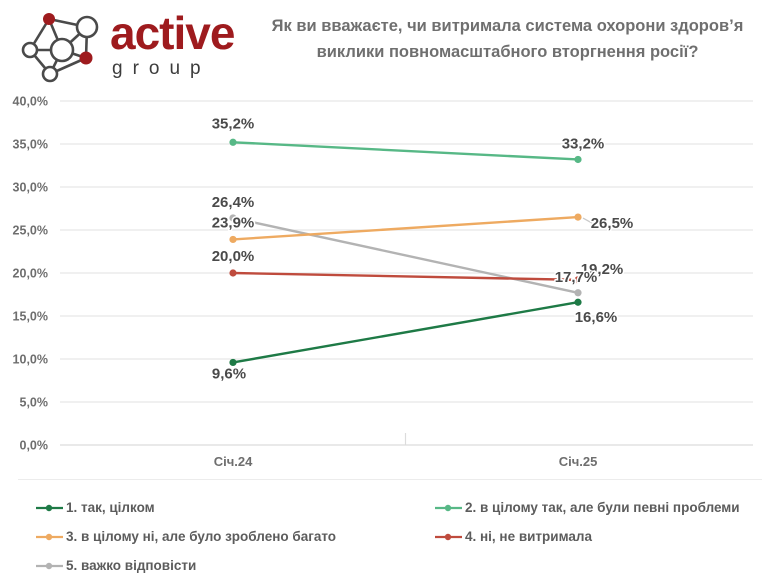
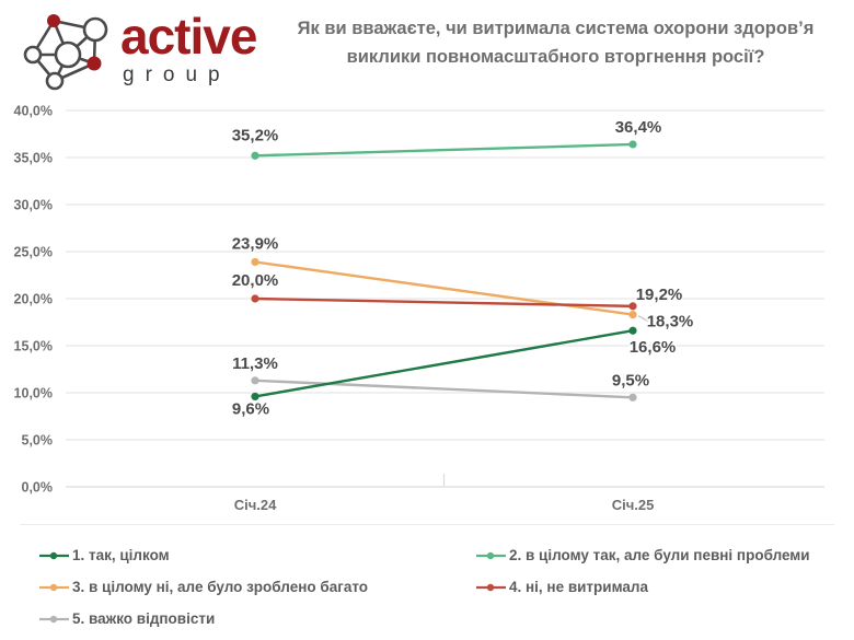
5. важко відповісти/Січ.24: 26,4% -> 11,3%
2. в цілому так, але були певні проблеми/Січ.25: 33,2% -> 36,4%
3. в цілому ні, але було зроблено багато/Січ.25: 26,5% -> 18,3%
5. важко відповісти/Січ.25: 17,7% -> 9,5%
